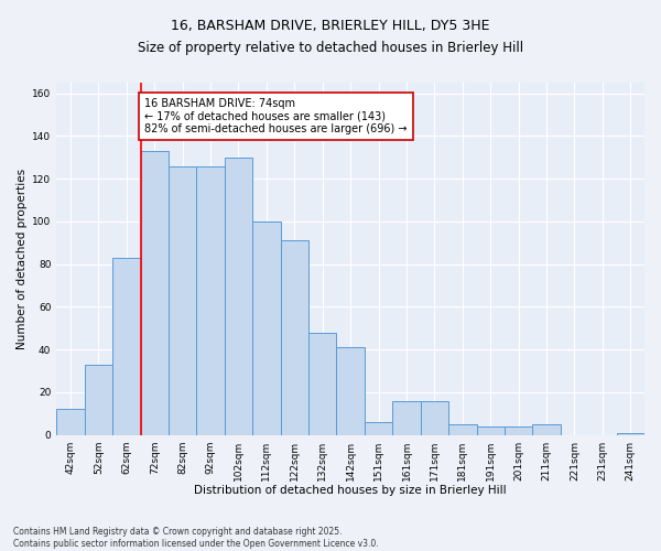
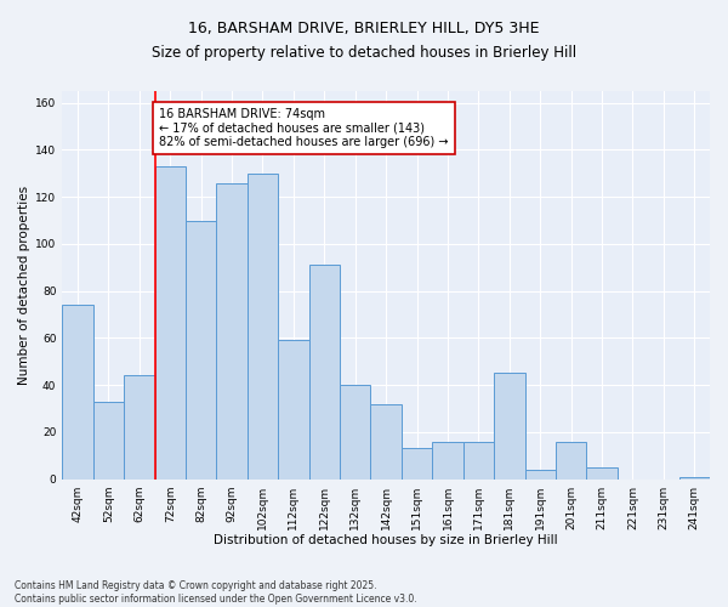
42sqm: 12 -> 74
62sqm: 83 -> 44
82sqm: 126 -> 110
112sqm: 100 -> 59
132sqm: 48 -> 40
142sqm: 41 -> 32
151sqm: 6 -> 13
181sqm: 5 -> 45
201sqm: 4 -> 16
